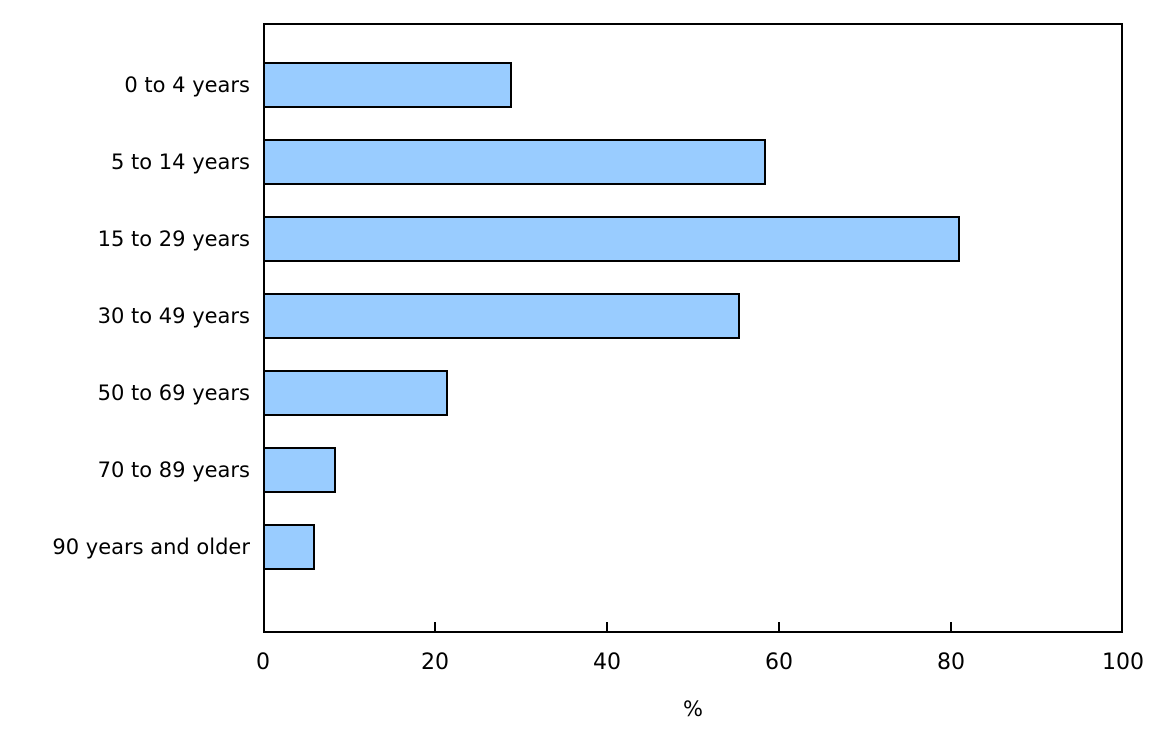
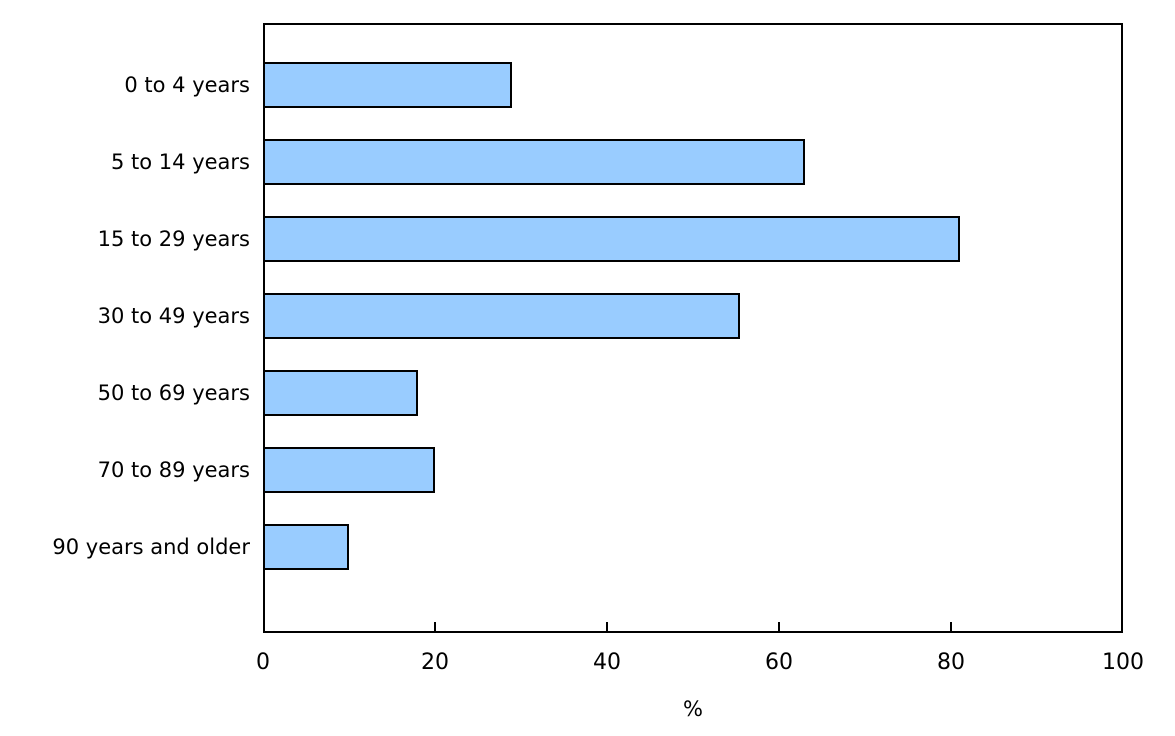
5 to 14 years: 58 -> 63
50 to 69 years: 22 -> 18
70 to 89 years: 8 -> 20
90 years and older: 6 -> 10
